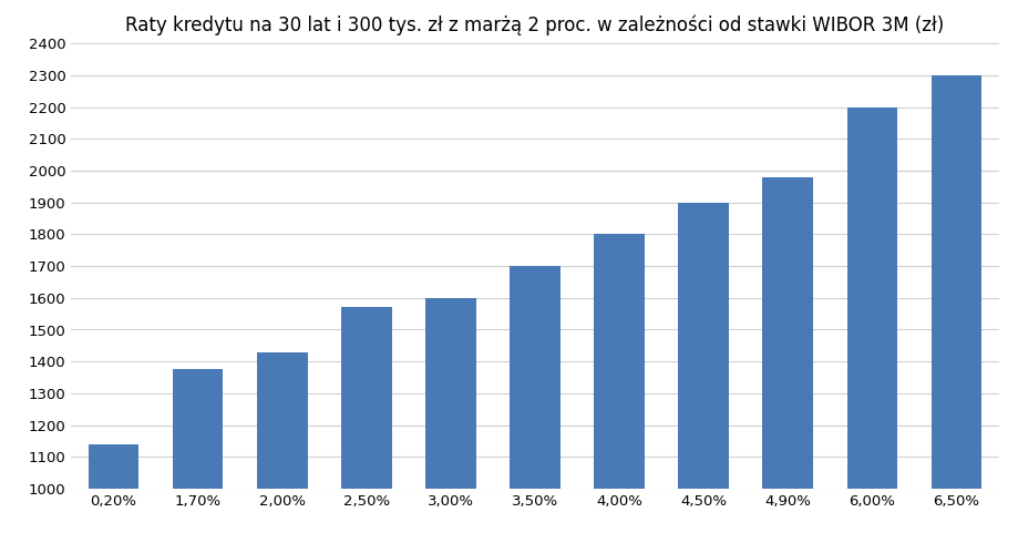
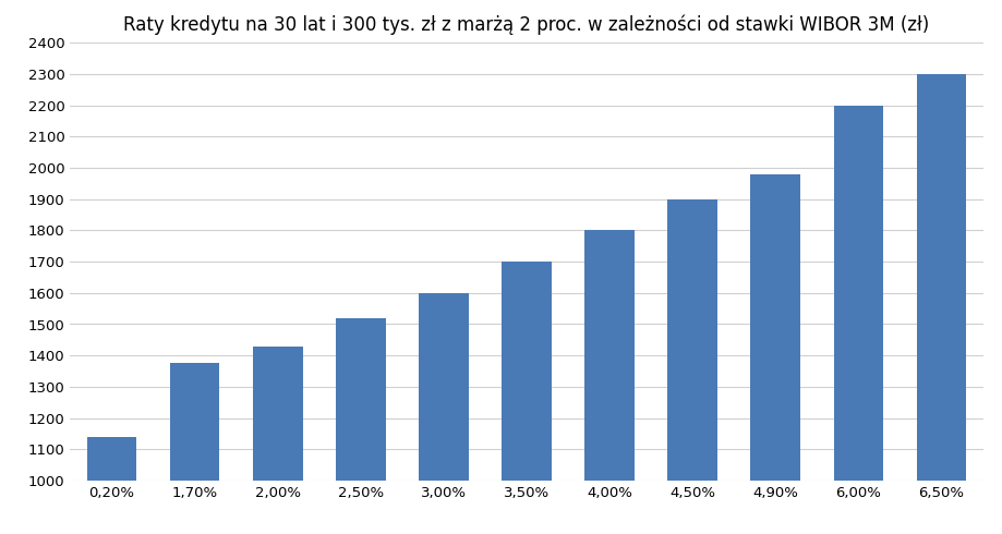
2,50%: 1570 -> 1520
